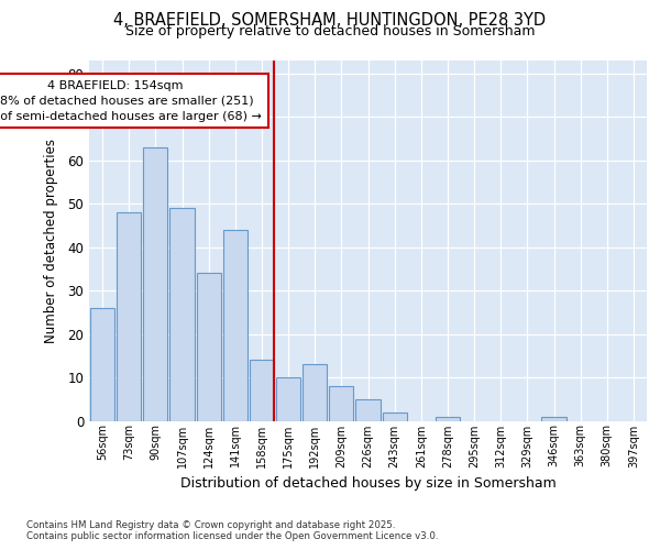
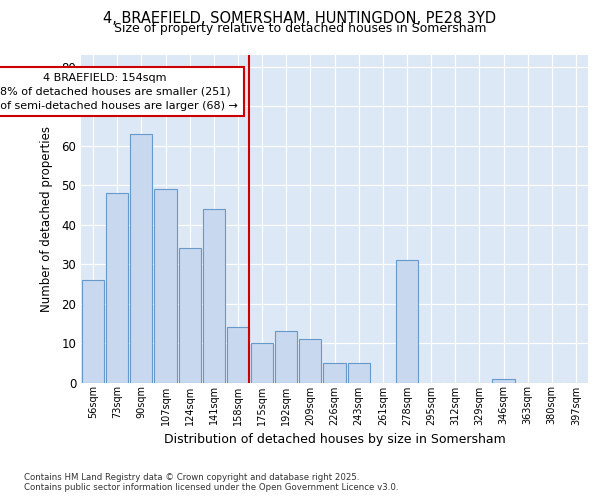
209sqm: 8 -> 11
243sqm: 2 -> 5
278sqm: 1 -> 31
